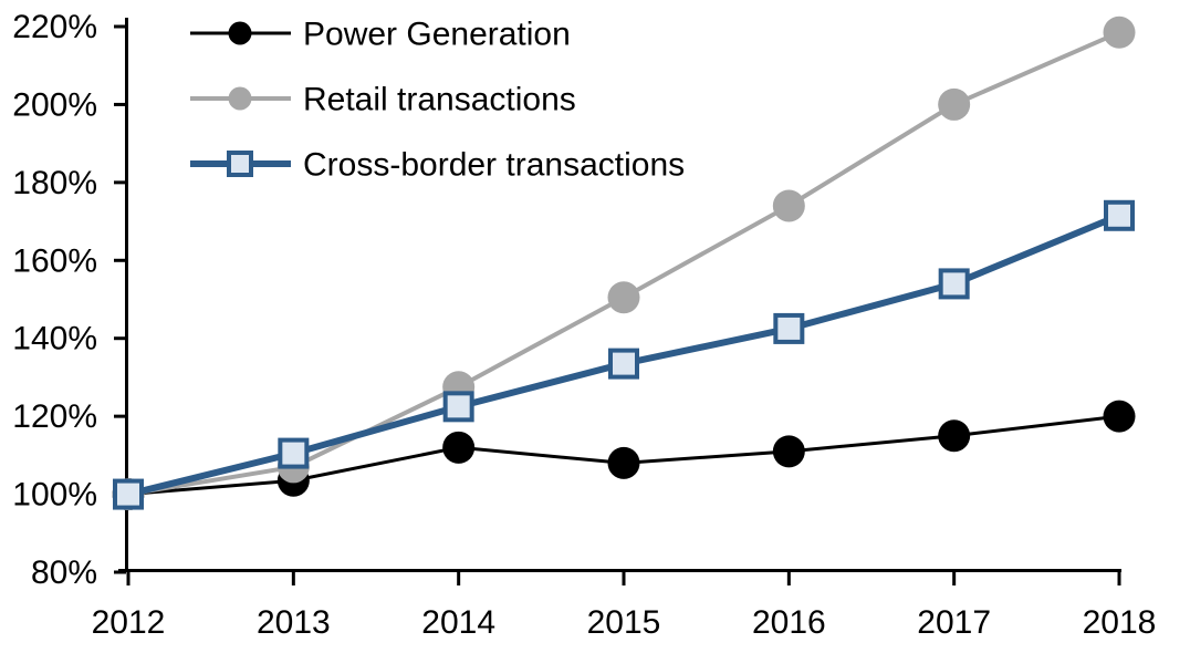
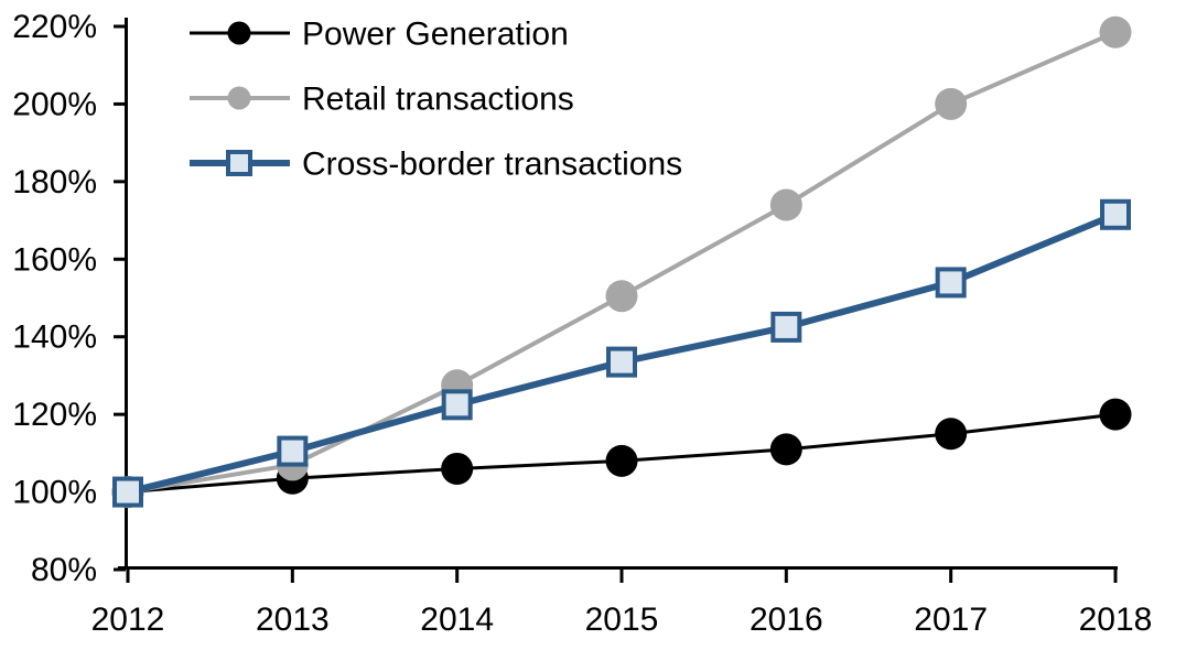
Power Generation/2014: 112% -> 106%
